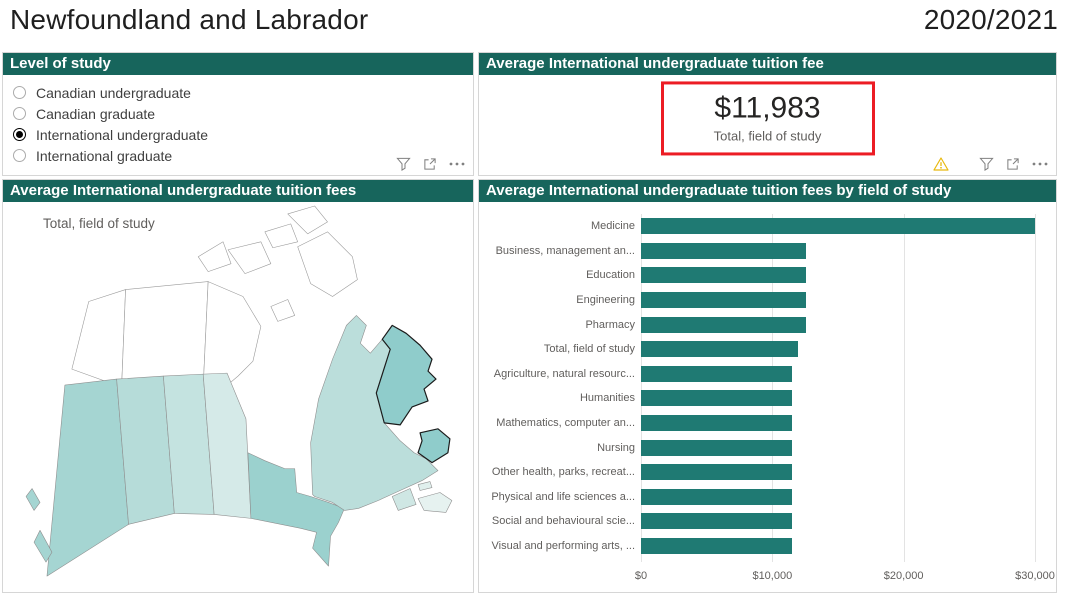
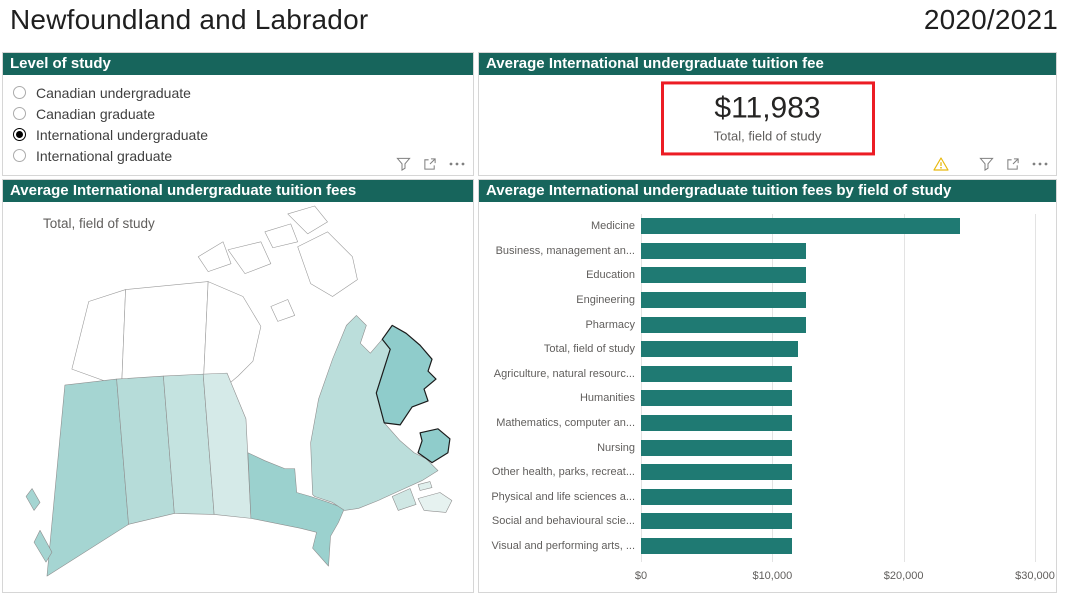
Medicine: $30000 -> $24300
